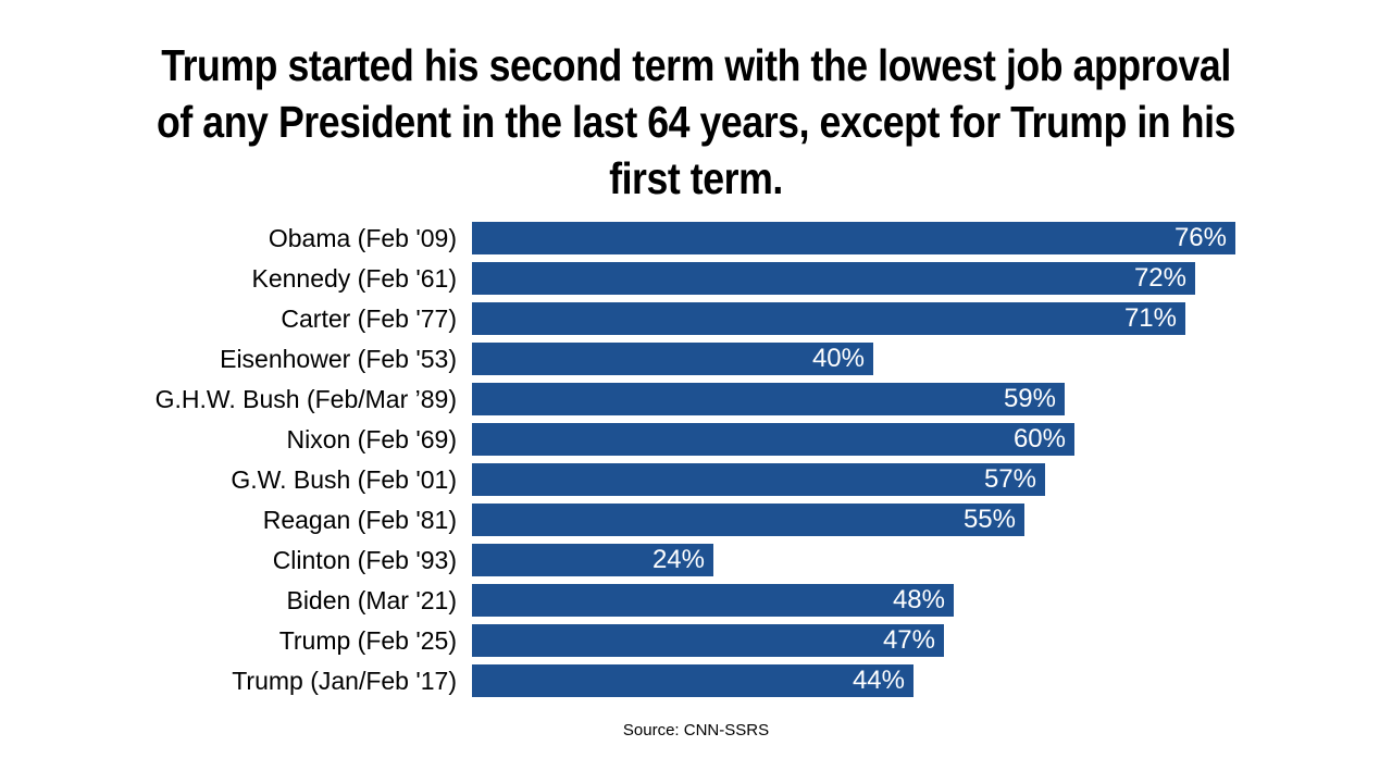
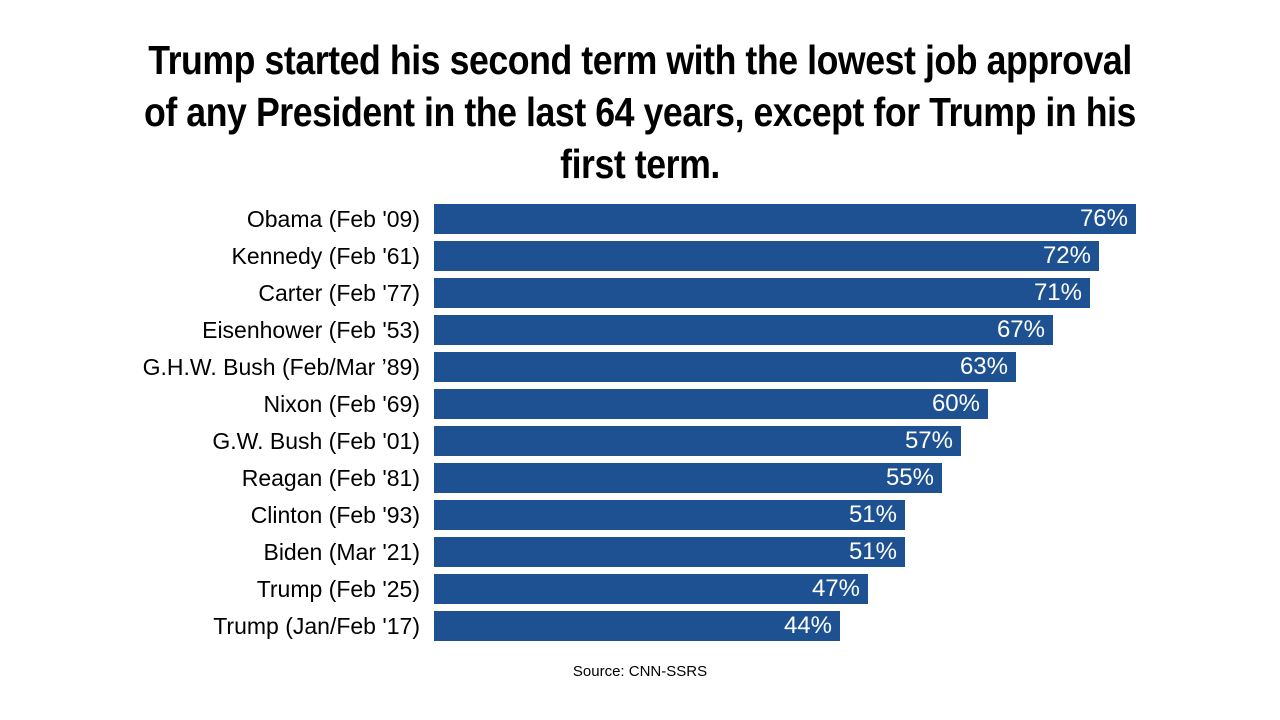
Eisenhower (Feb '53): 40% -> 67%
G.H.W. Bush (Feb/Mar ’89): 59% -> 63%
Clinton (Feb '93): 24% -> 51%
Biden (Mar '21): 48% -> 51%
